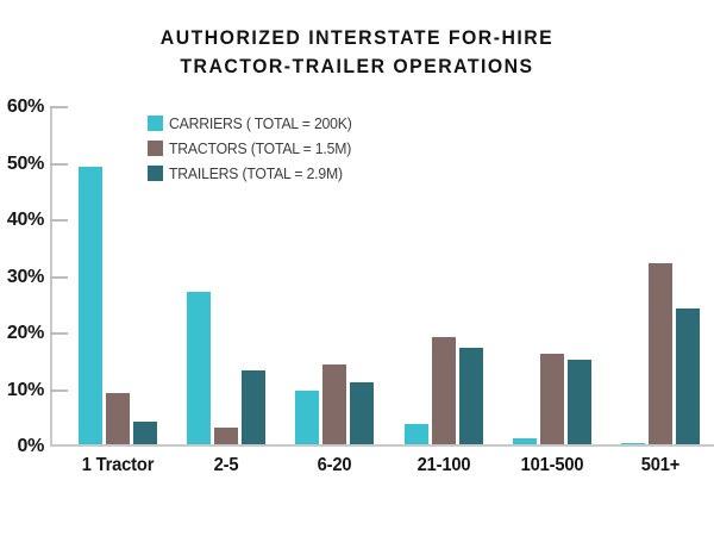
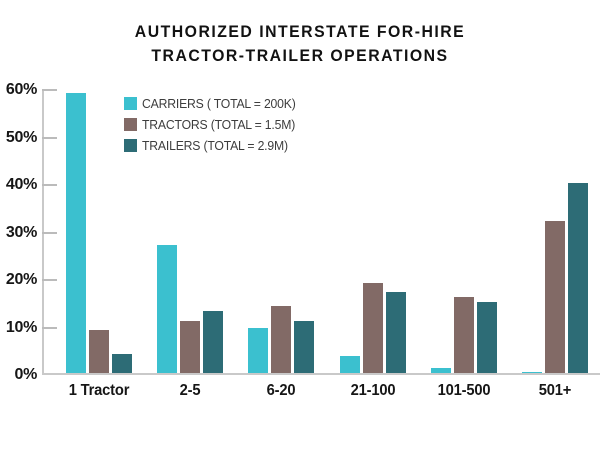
CARRIERS ( TOTAL = 200K)/1 Tractor: 49% -> 59%
TRACTORS (TOTAL = 1.5M)/2-5: 3% -> 11%
TRAILERS (TOTAL = 2.9M)/501+: 24% -> 40%
